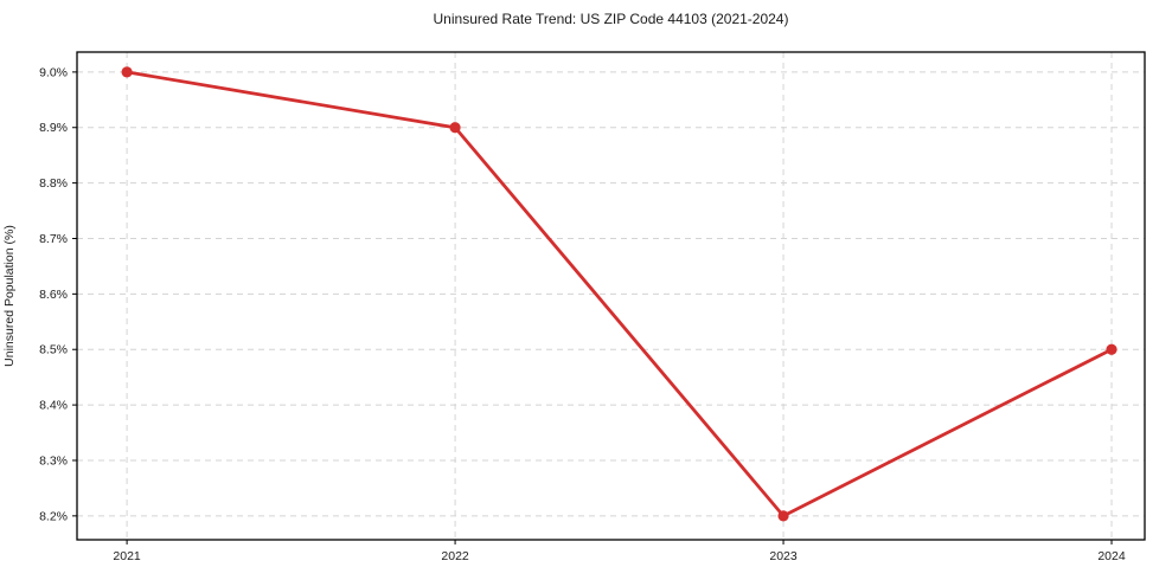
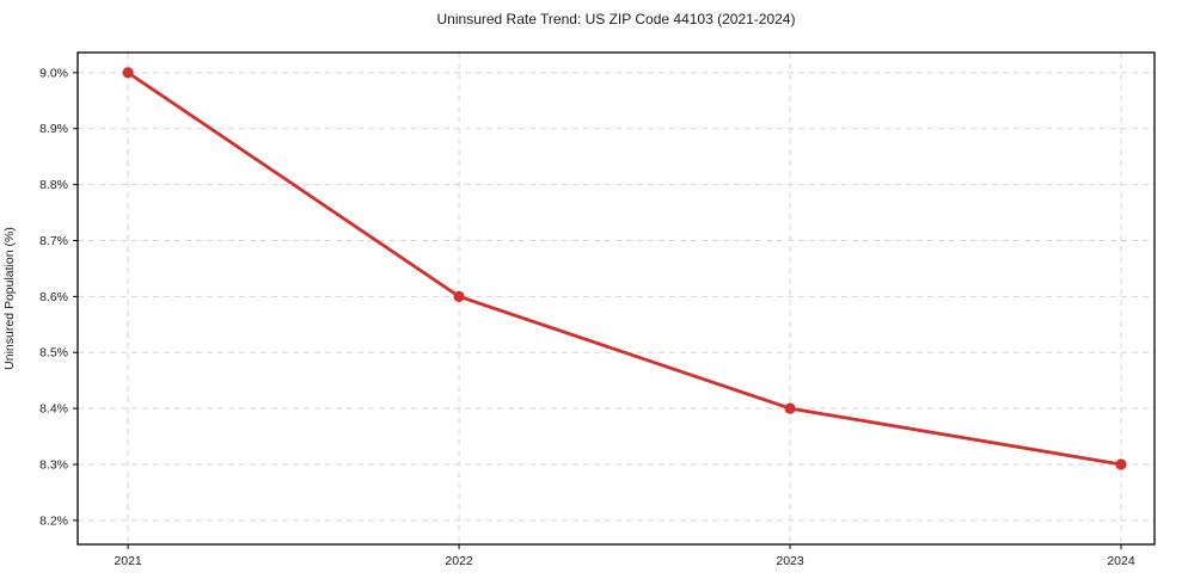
2022: 8.9% -> 8.6%
2023: 8.2% -> 8.4%
2024: 8.5% -> 8.3%
